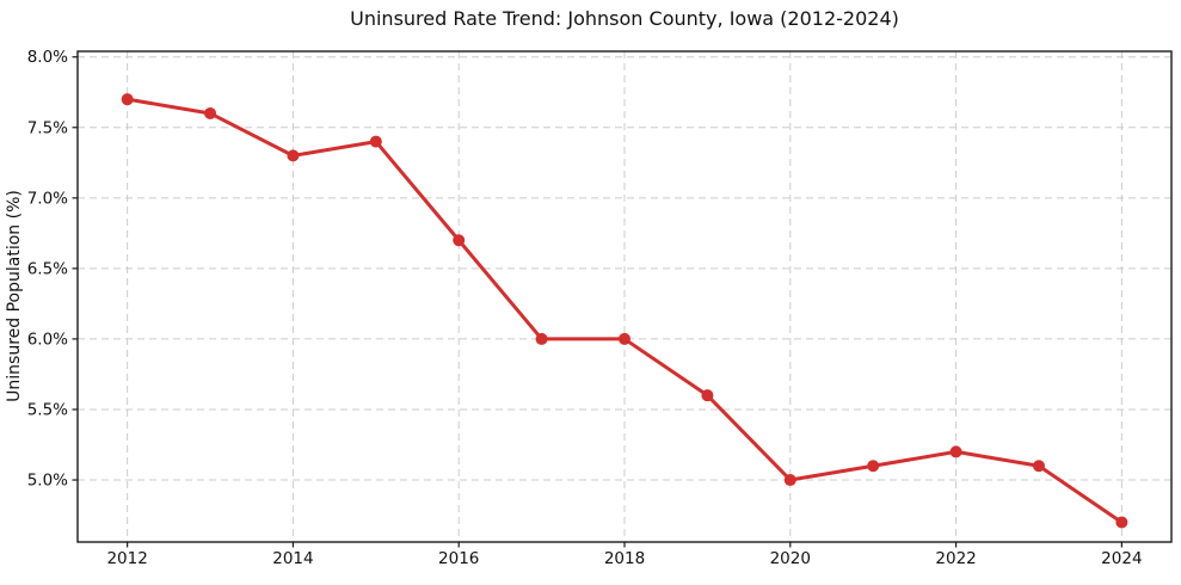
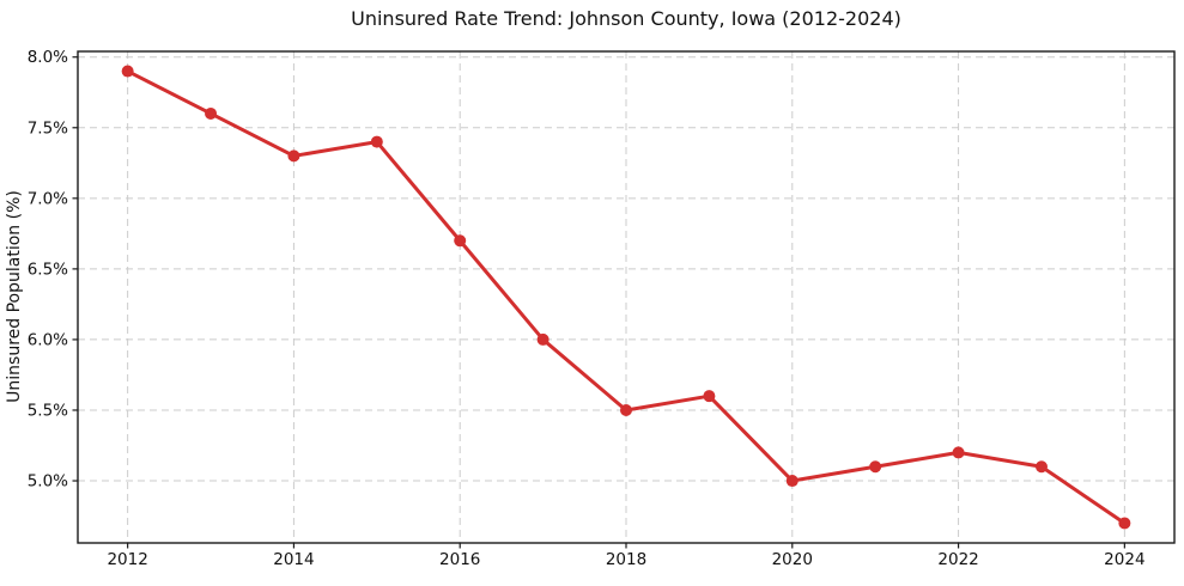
2012: 7.7% -> 7.9%
2018: 6.0% -> 5.5%
